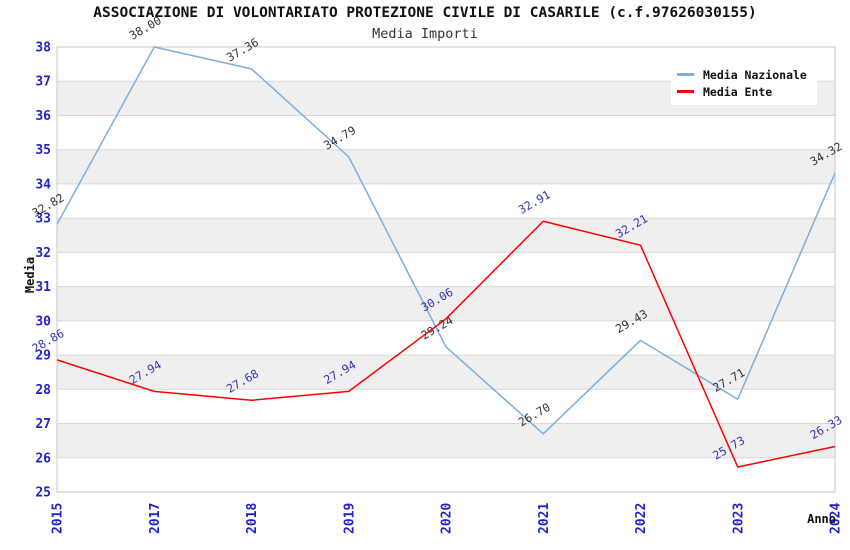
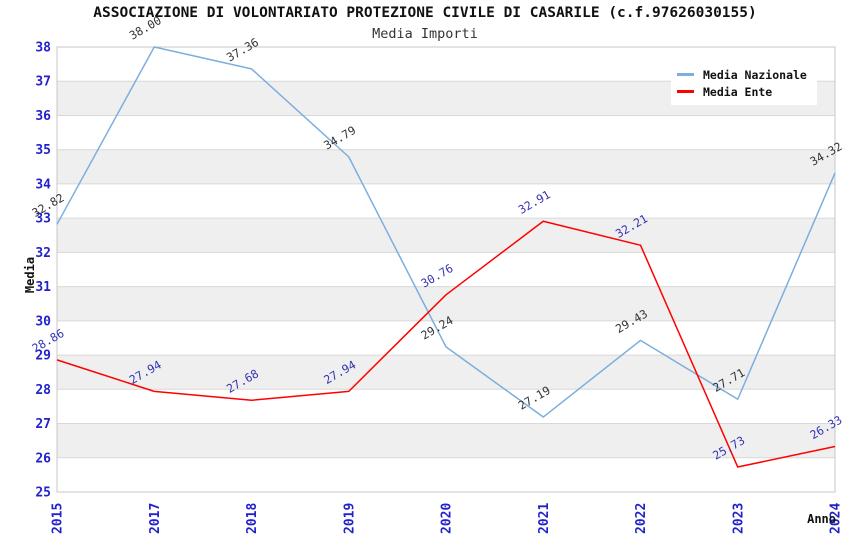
Media Ente/2020: 30.06 -> 30.76
Media Nazionale/2021: 26.70 -> 27.19
